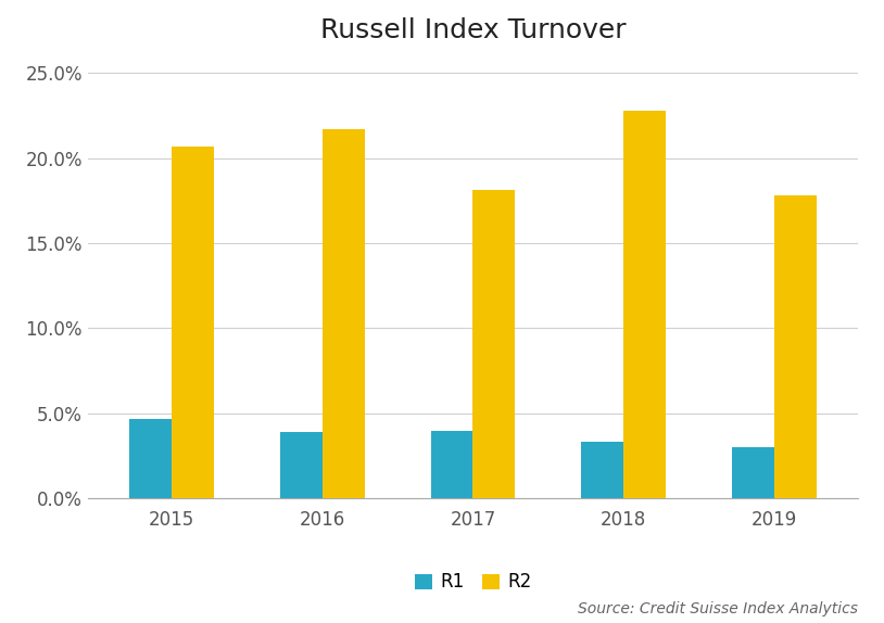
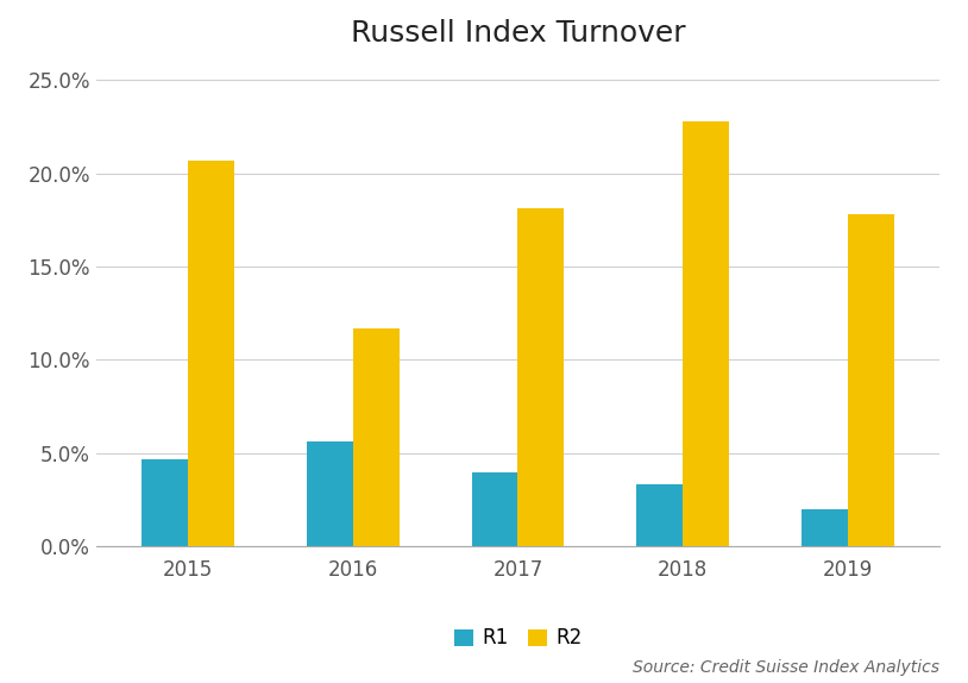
R1/2016: 3.9% -> 5.6%
R2/2016: 21.7% -> 11.7%
R1/2019: 3.0% -> 2.0%
